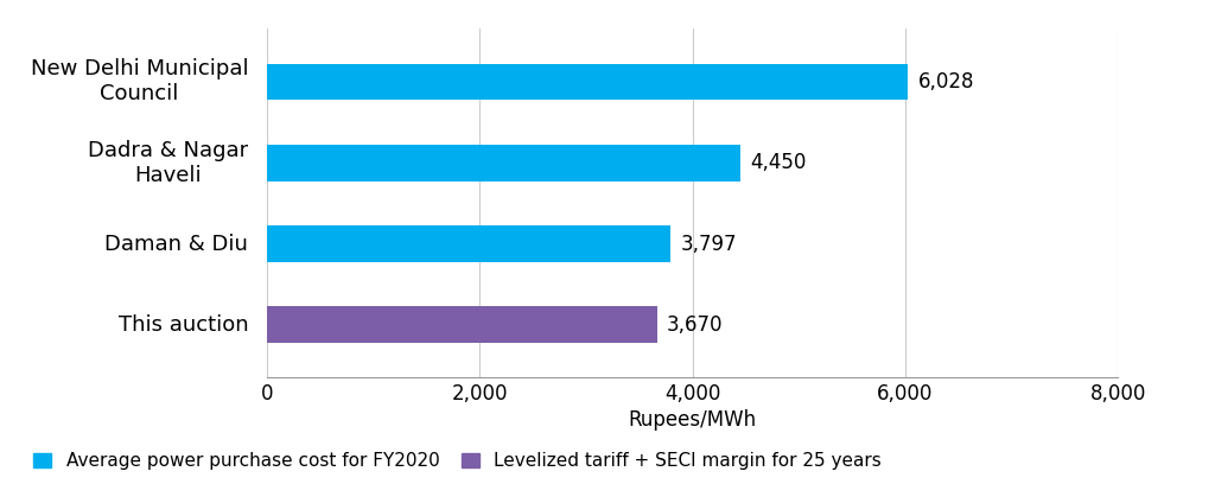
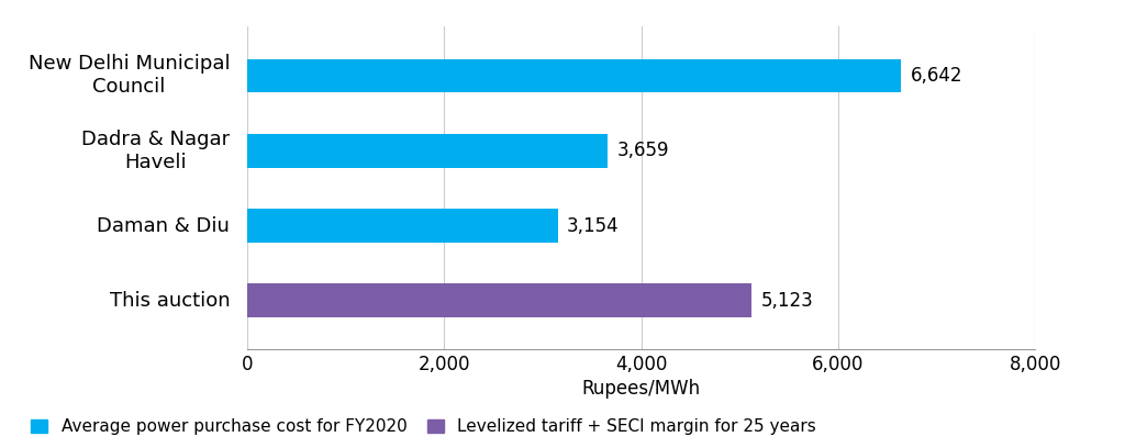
New Delhi Municipal Council: 6,028 -> 6,642
Dadra & Nagar Haveli: 4,450 -> 3,659
Daman & Diu: 3,797 -> 3,154
This auction: 3,670 -> 5,123
